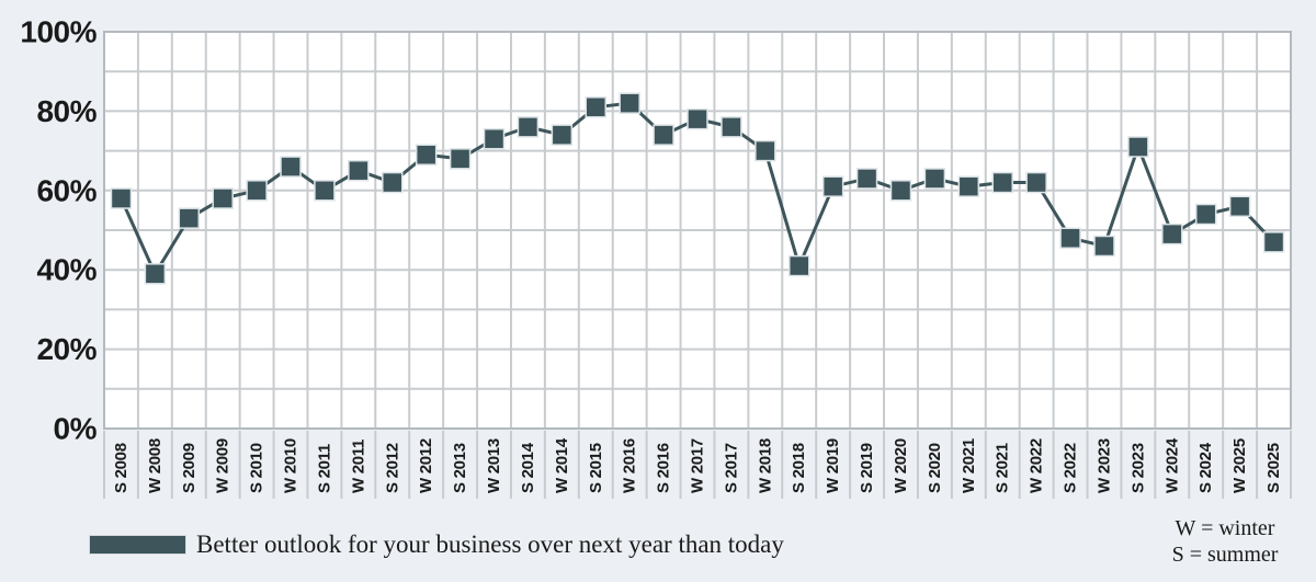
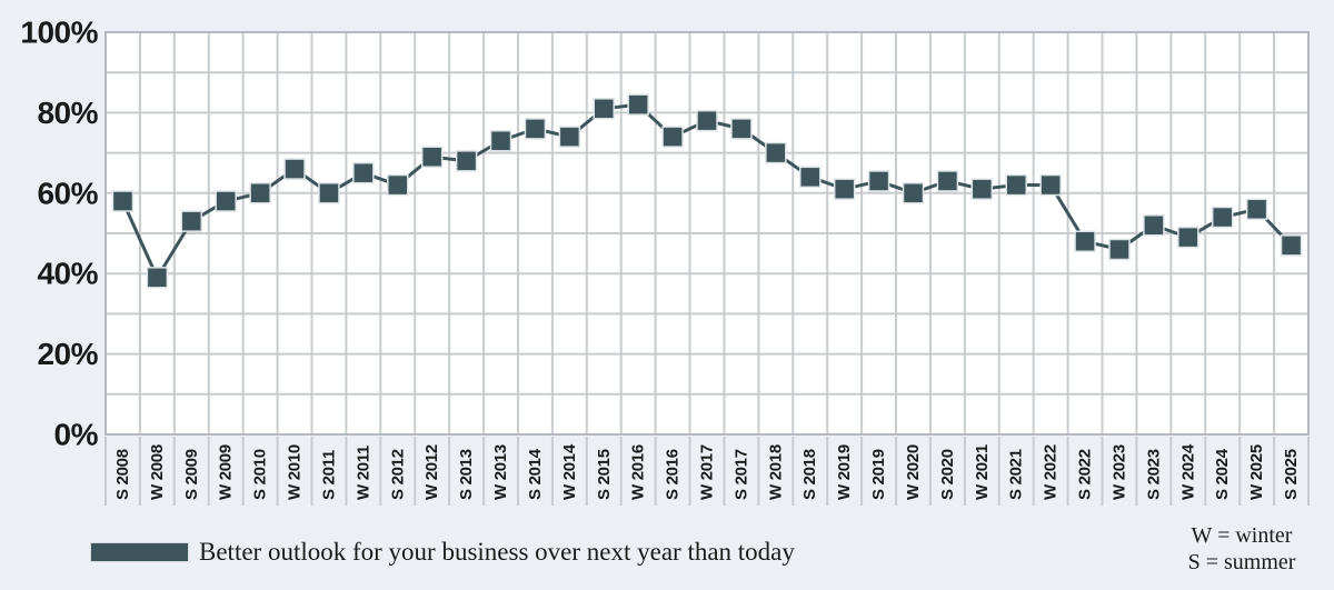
S 2018: 41% -> 64%
S 2023: 71% -> 52%
